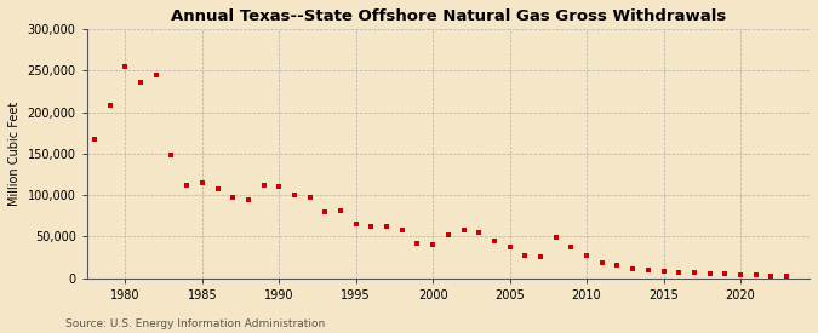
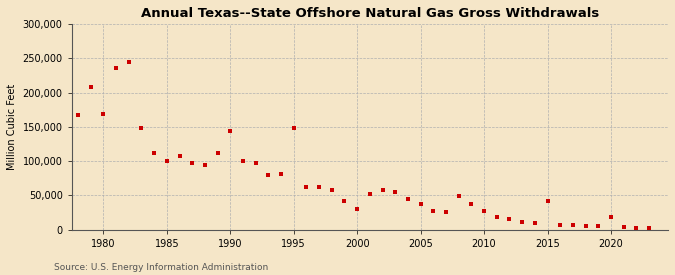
1980: 255,000 -> 168,000
1985: 115,000 -> 100,000
1990: 110,000 -> 144,000
1995: 65,000 -> 148,000
2000: 40,000 -> 30,000
2015: 8,000 -> 42,000
2020: 4,000 -> 18,000
